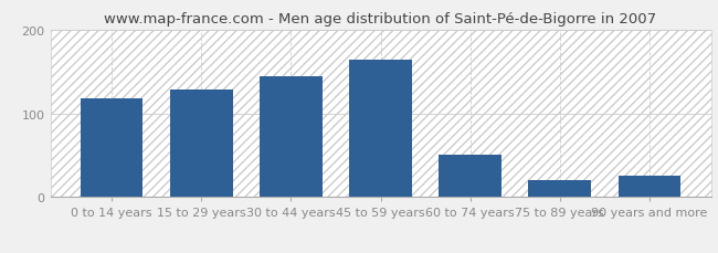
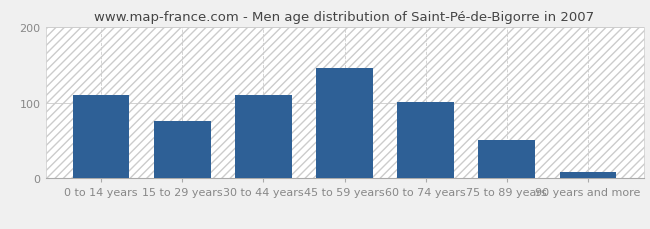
0 to 14 years: 118 -> 110
15 to 29 years: 128 -> 75
30 to 44 years: 144 -> 110
45 to 59 years: 164 -> 145
60 to 74 years: 50 -> 101
75 to 89 years: 20 -> 50
90 years and more: 26 -> 8
